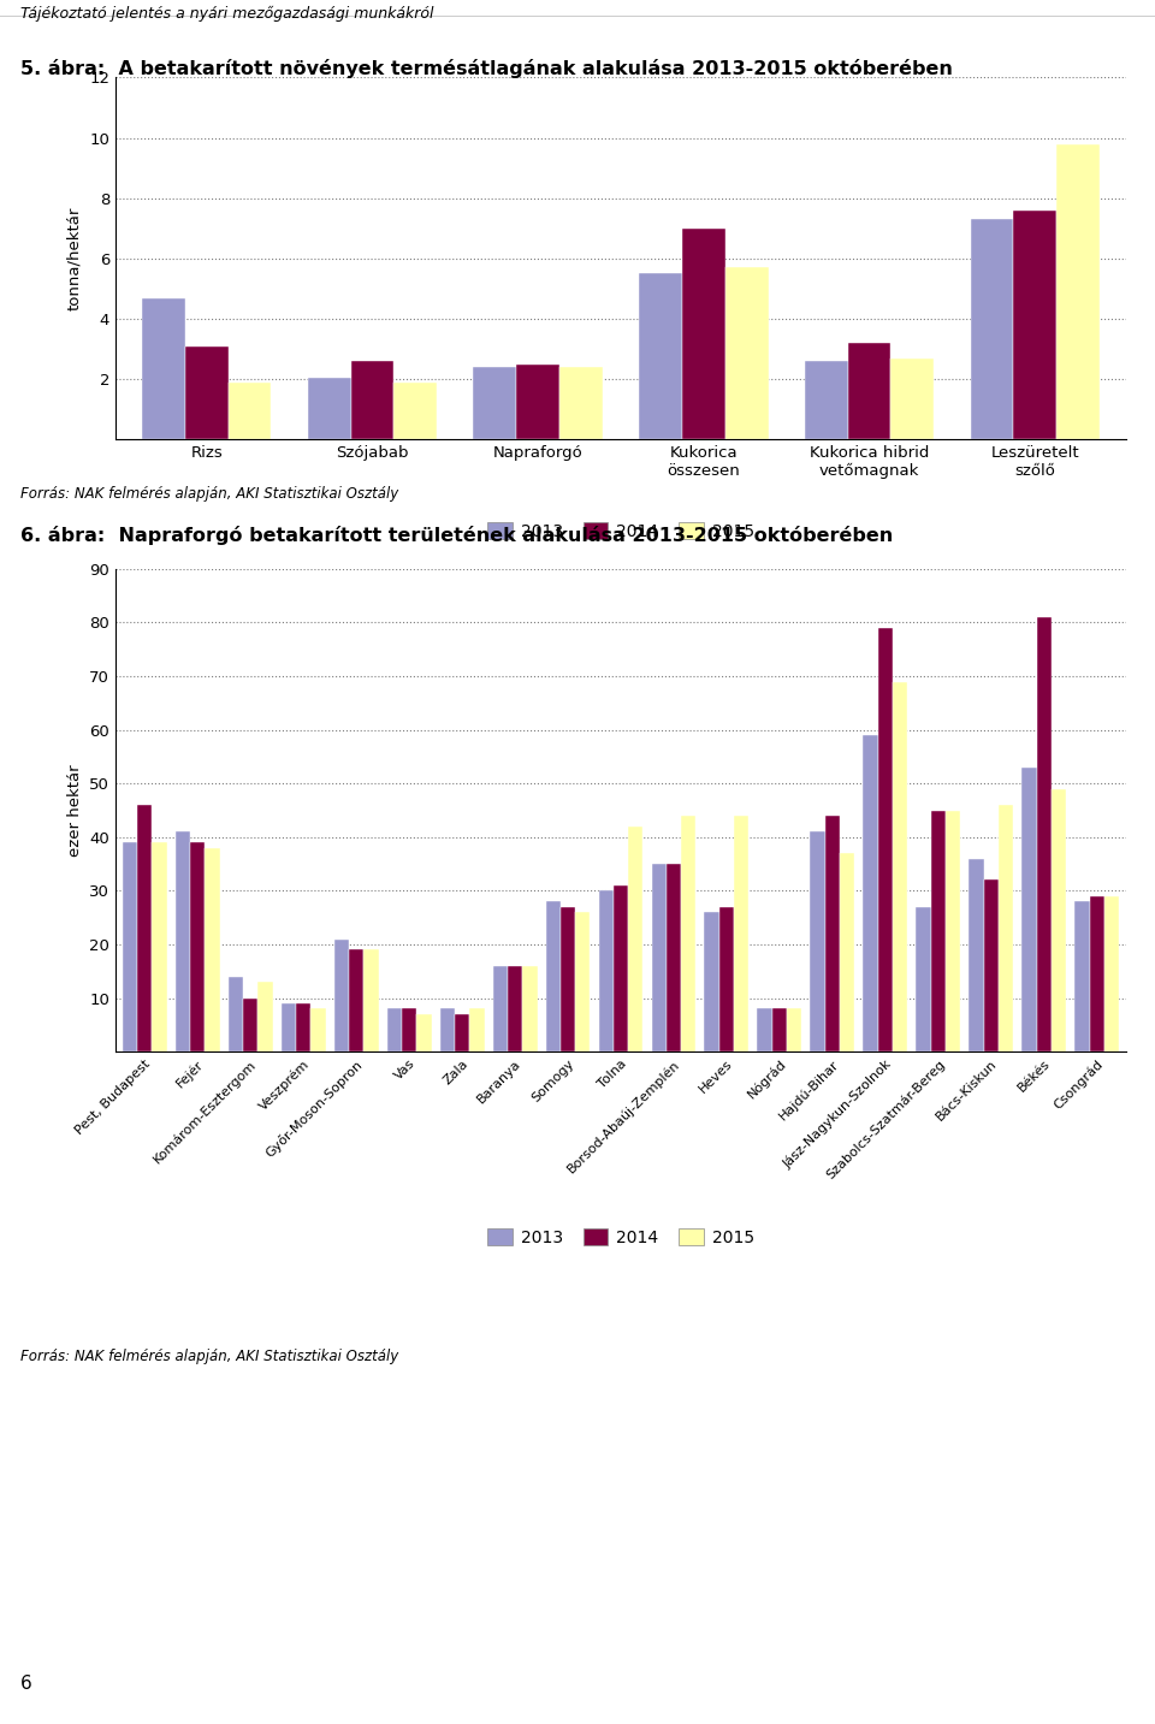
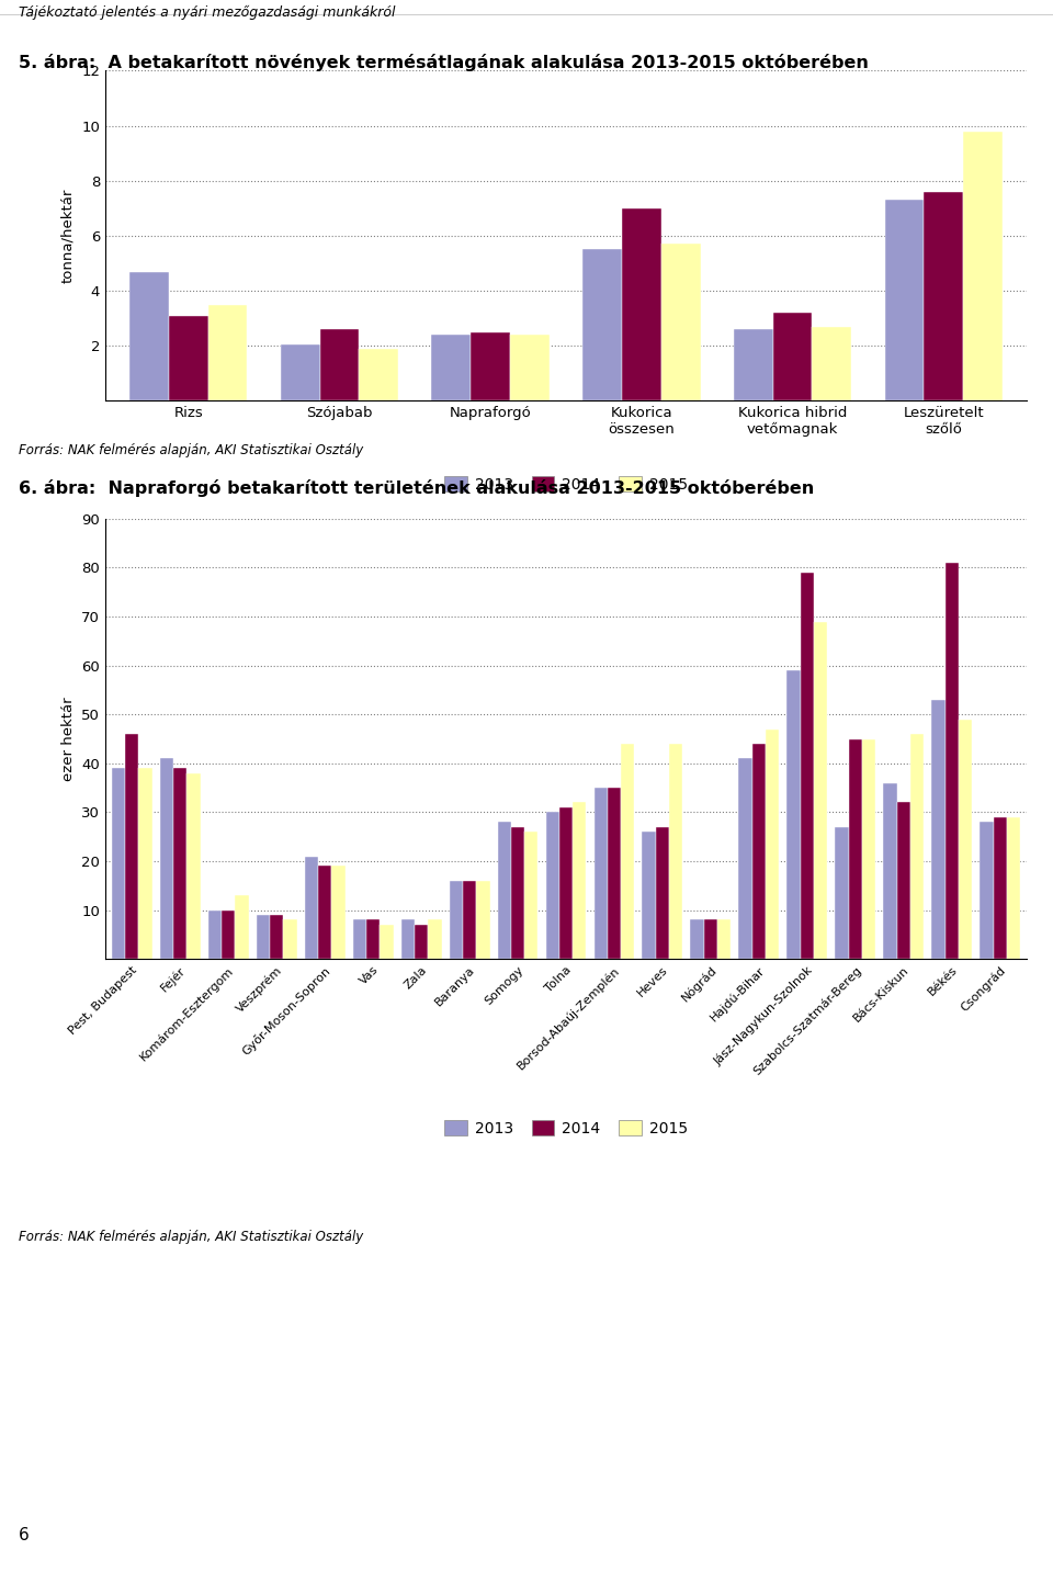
2015/Rizs: 1.9 -> 3.5
2013/Komárom-Esztergom: 14 -> 10
2015/Tolna: 42 -> 32
2015/Hajdú-Bihar: 37 -> 47
